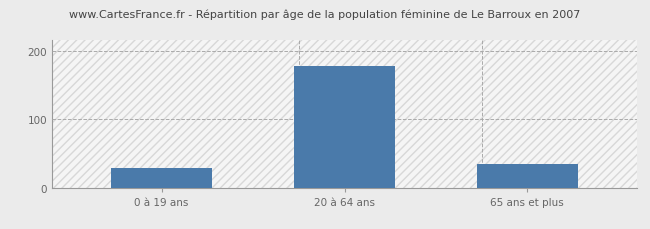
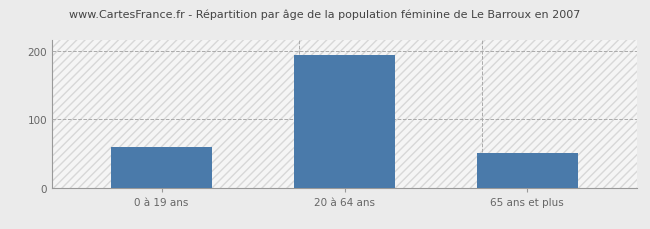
0 à 19 ans: 28 -> 60
20 à 64 ans: 178 -> 193
65 ans et plus: 34 -> 50
